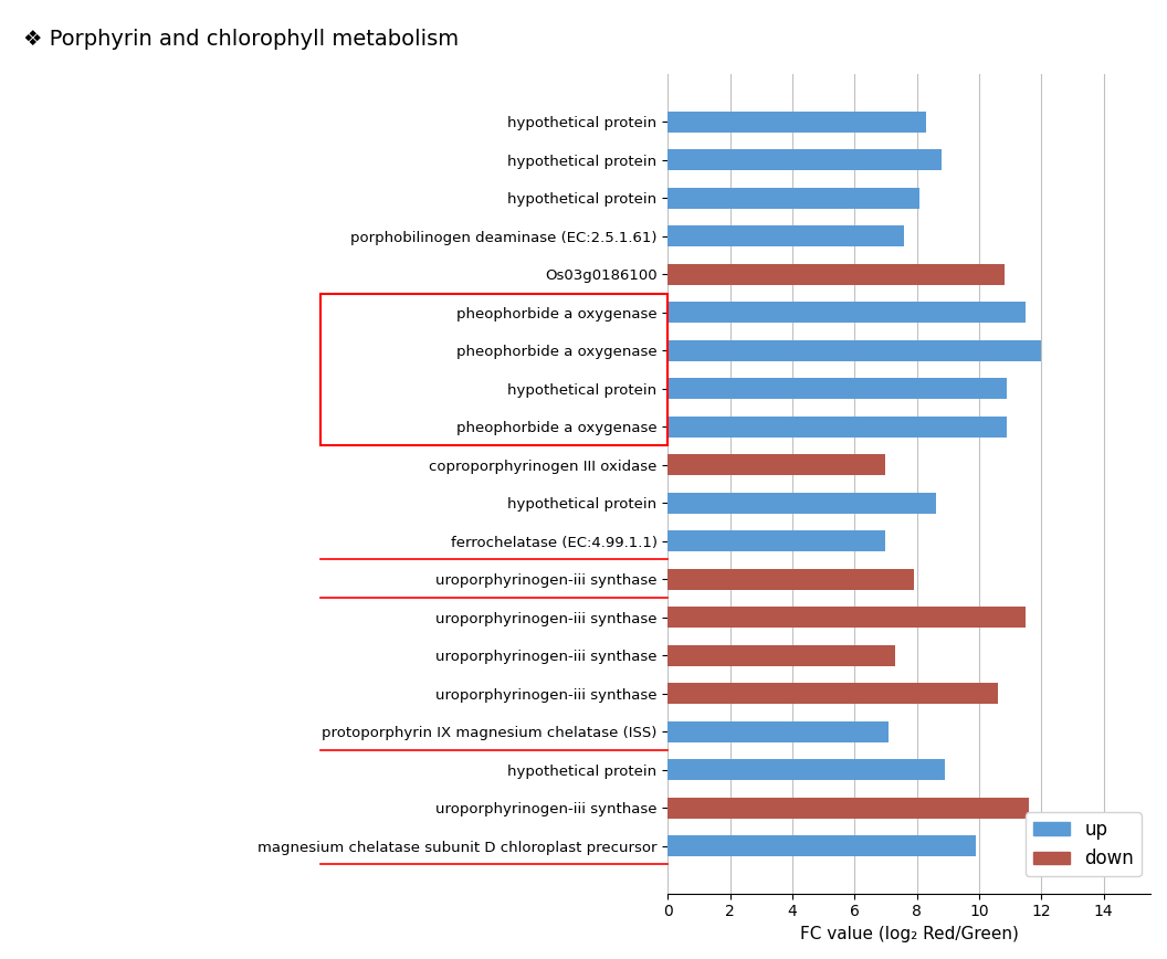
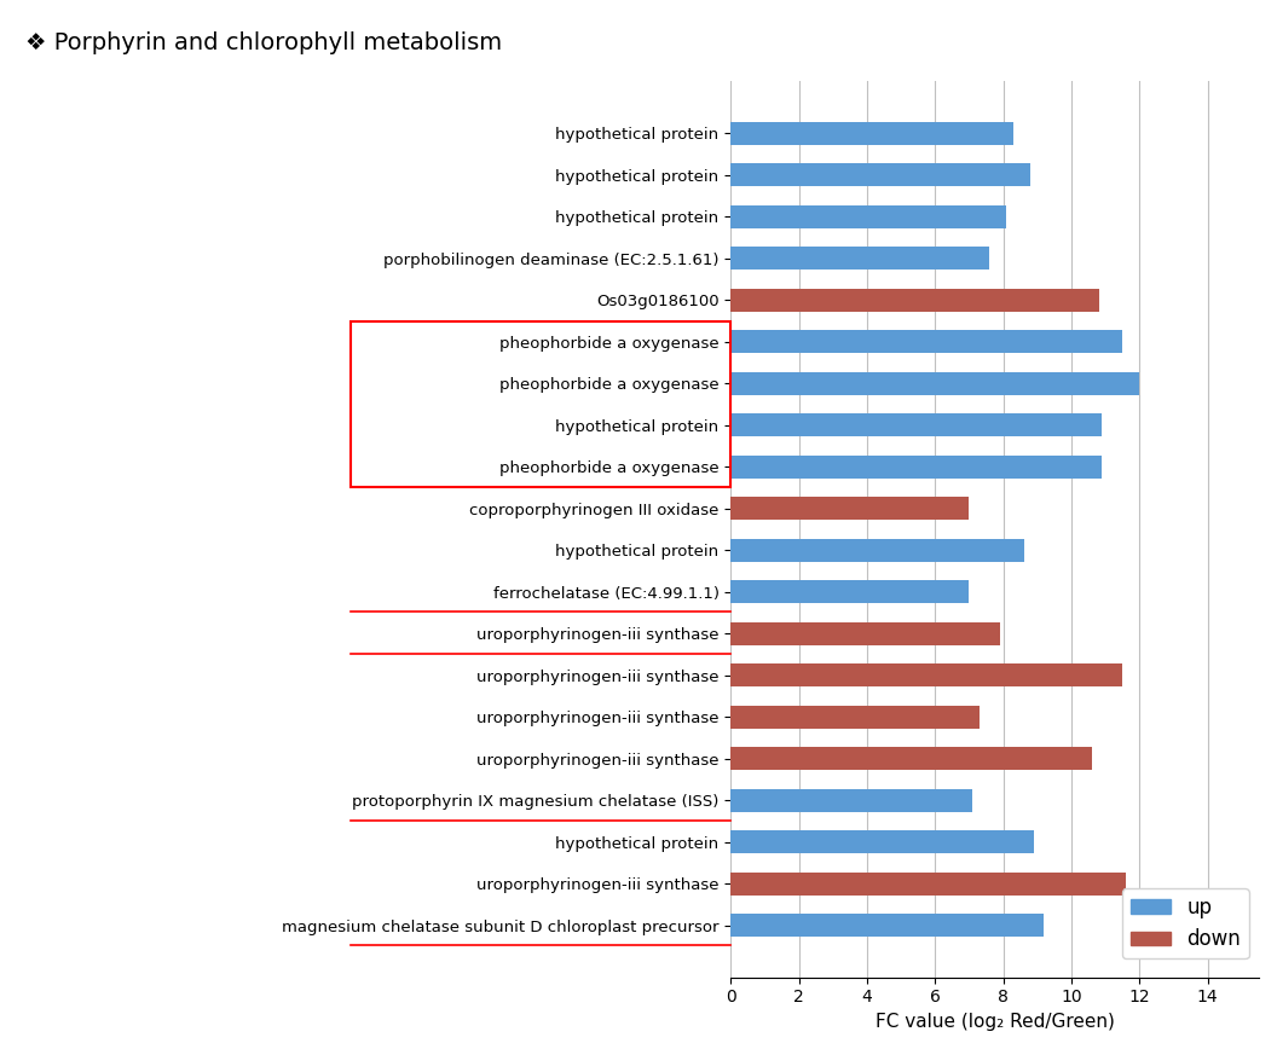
magnesium chelatase subunit D chloroplast precursor: 9.9 -> 9.2
